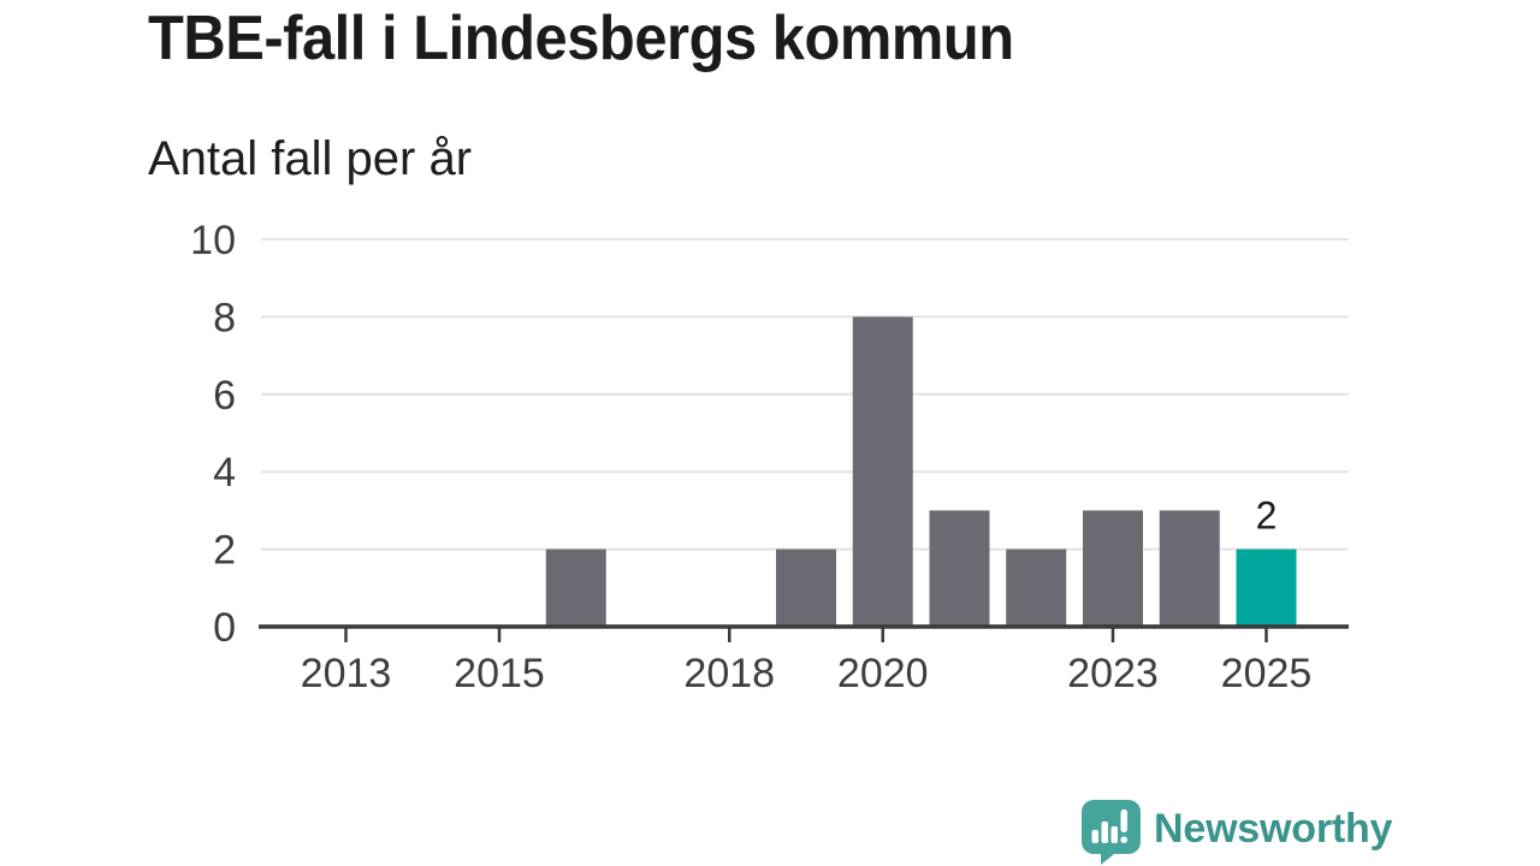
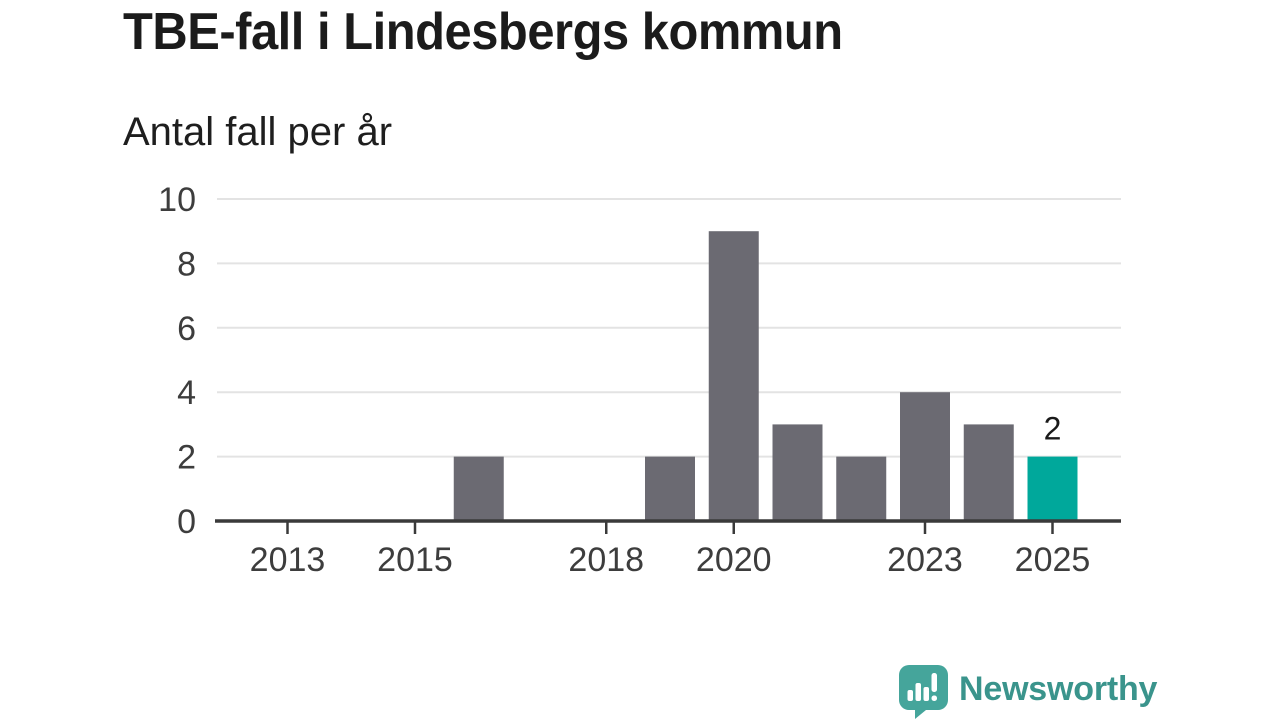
2020: 8 -> 9
2023: 3 -> 4
